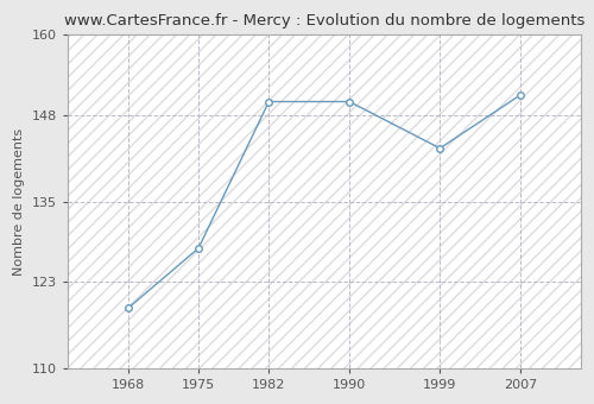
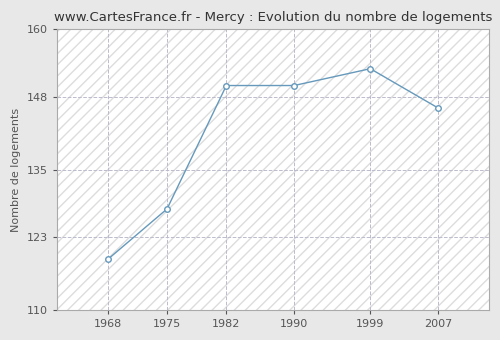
1999: 143 -> 153
2007: 151 -> 146
